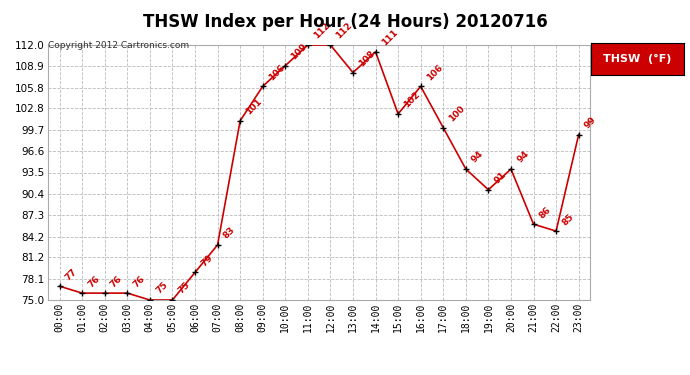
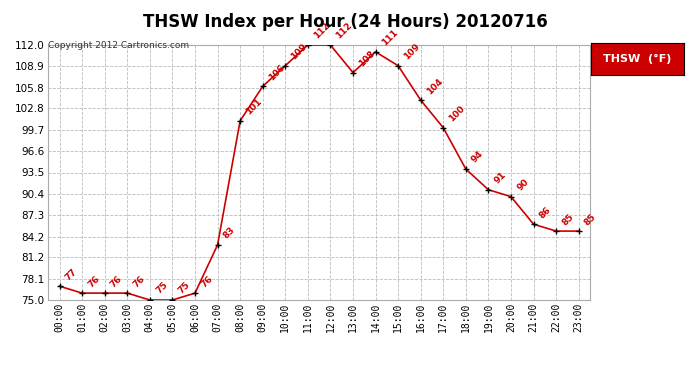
06:00: 79 -> 76
15:00: 102 -> 109
16:00: 106 -> 104
20:00: 94 -> 90
23:00: 99 -> 85
